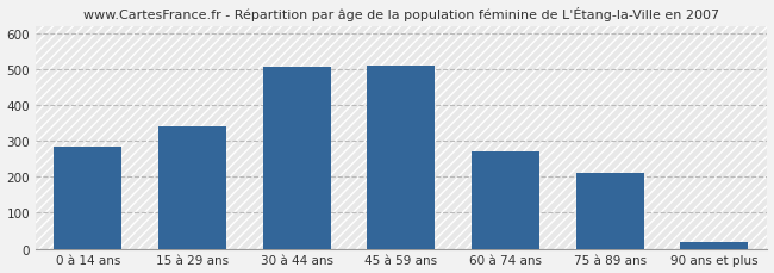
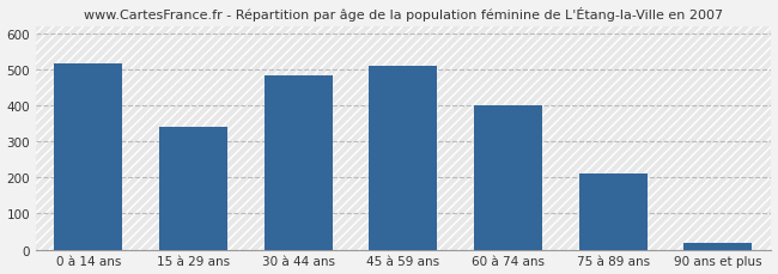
0 à 14 ans: 285 -> 515
30 à 44 ans: 505 -> 482
60 à 74 ans: 270 -> 400
